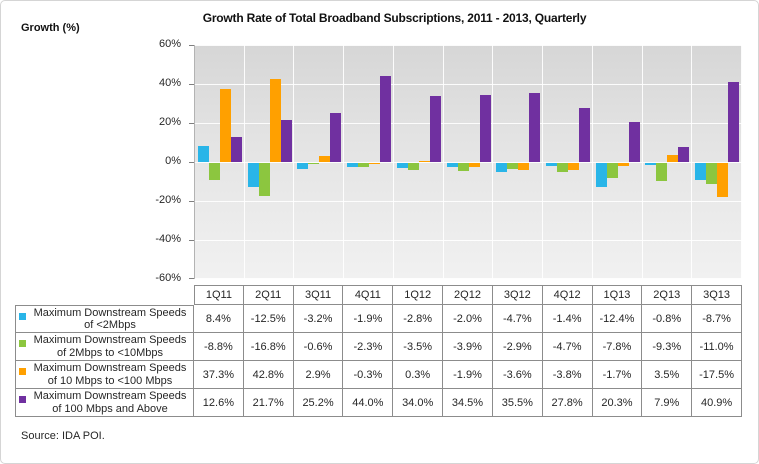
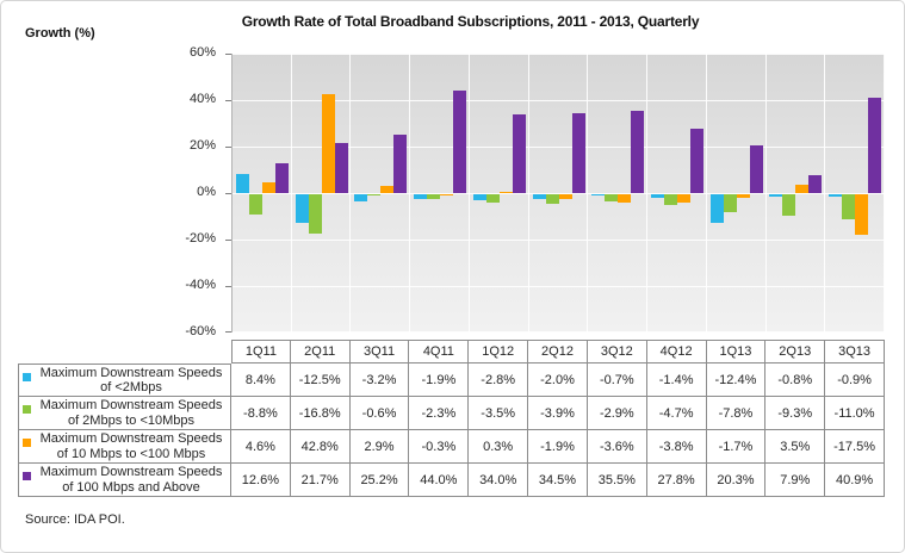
Maximum Downstream Speeds of 10 Mbps to <100 Mbps/1Q11: 37.3% -> 4.6%
Maximum Downstream Speeds of <2Mbps/3Q12: -4.7% -> -0.7%
Maximum Downstream Speeds of <2Mbps/3Q13: -8.7% -> -0.9%
